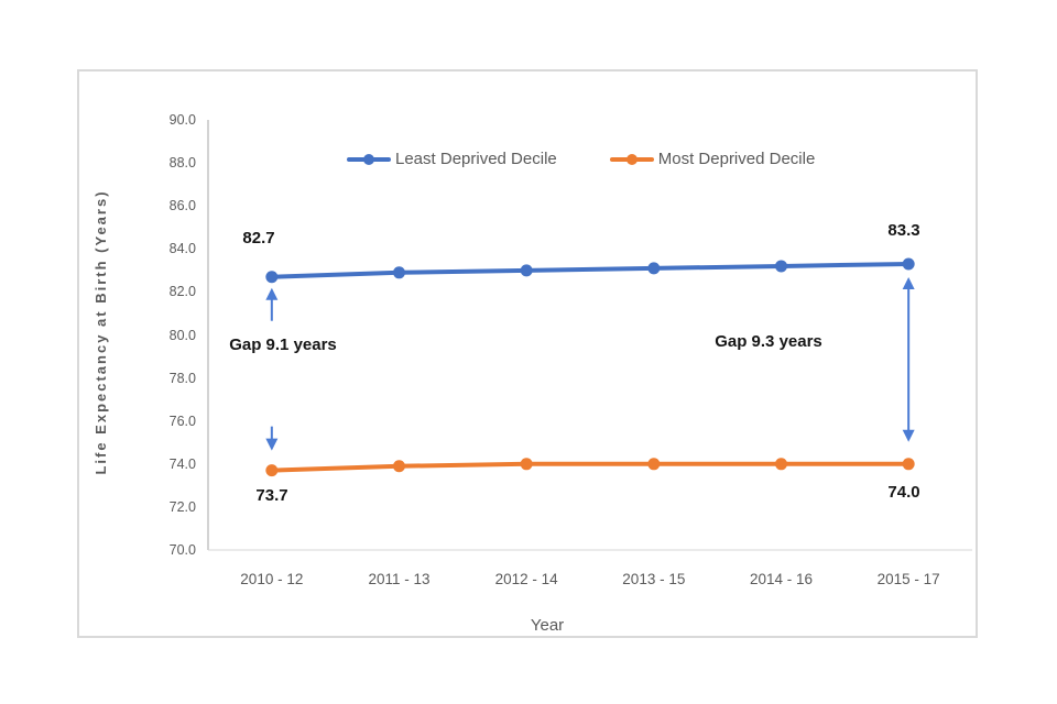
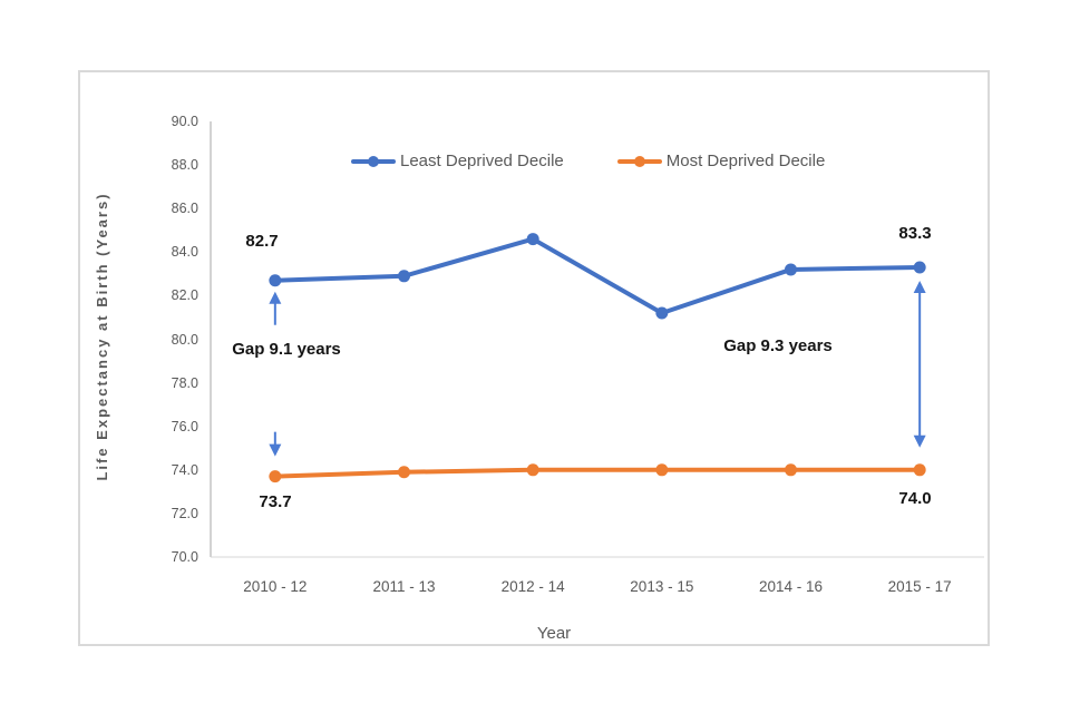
Least Deprived Decile/2012 - 14: 83.0 -> 84.6
Least Deprived Decile/2013 - 15: 83.1 -> 81.2
